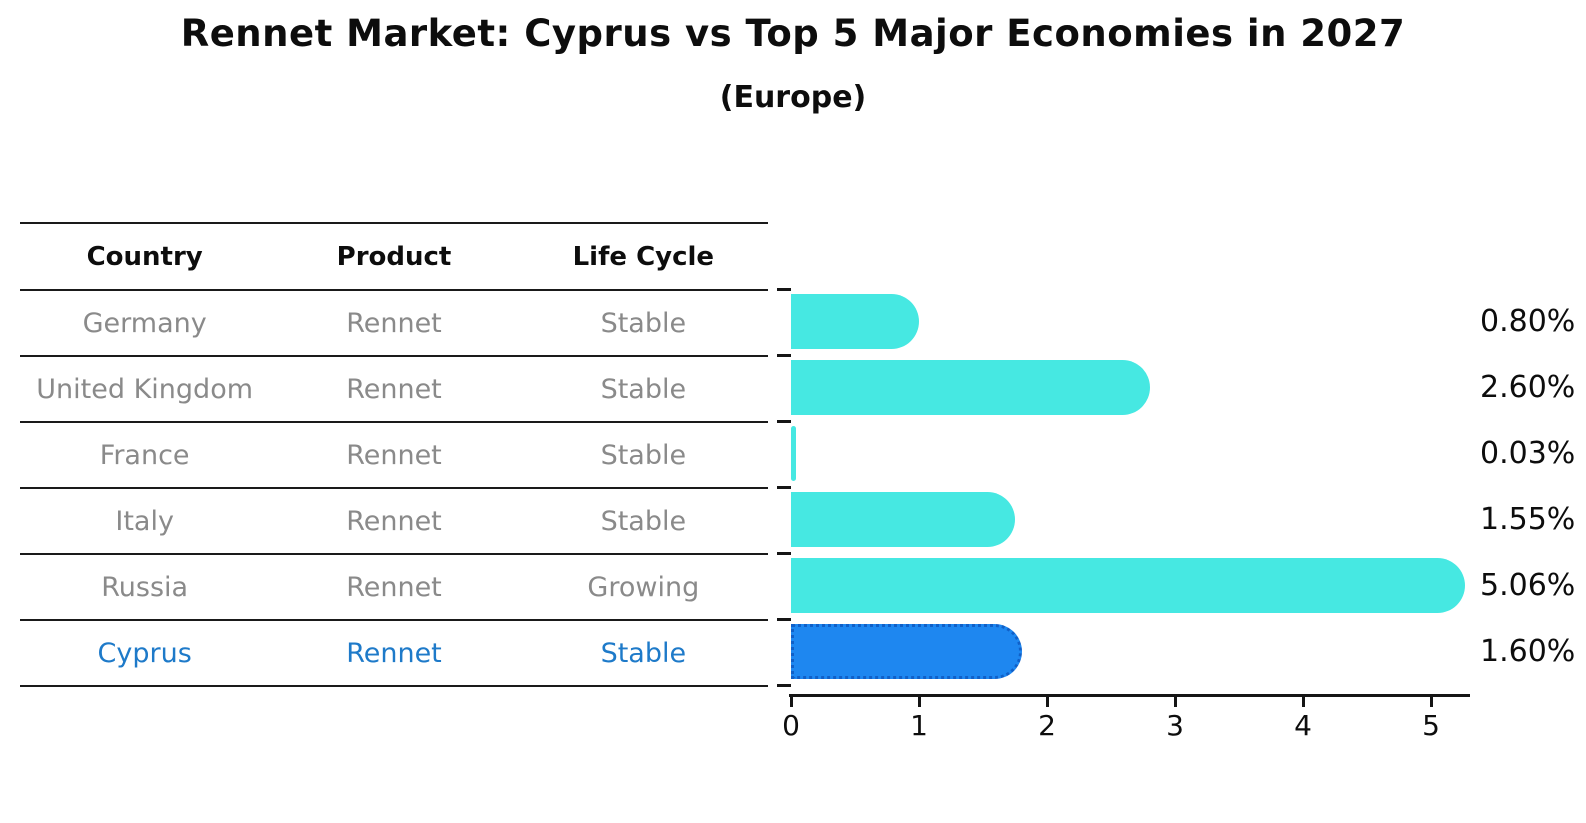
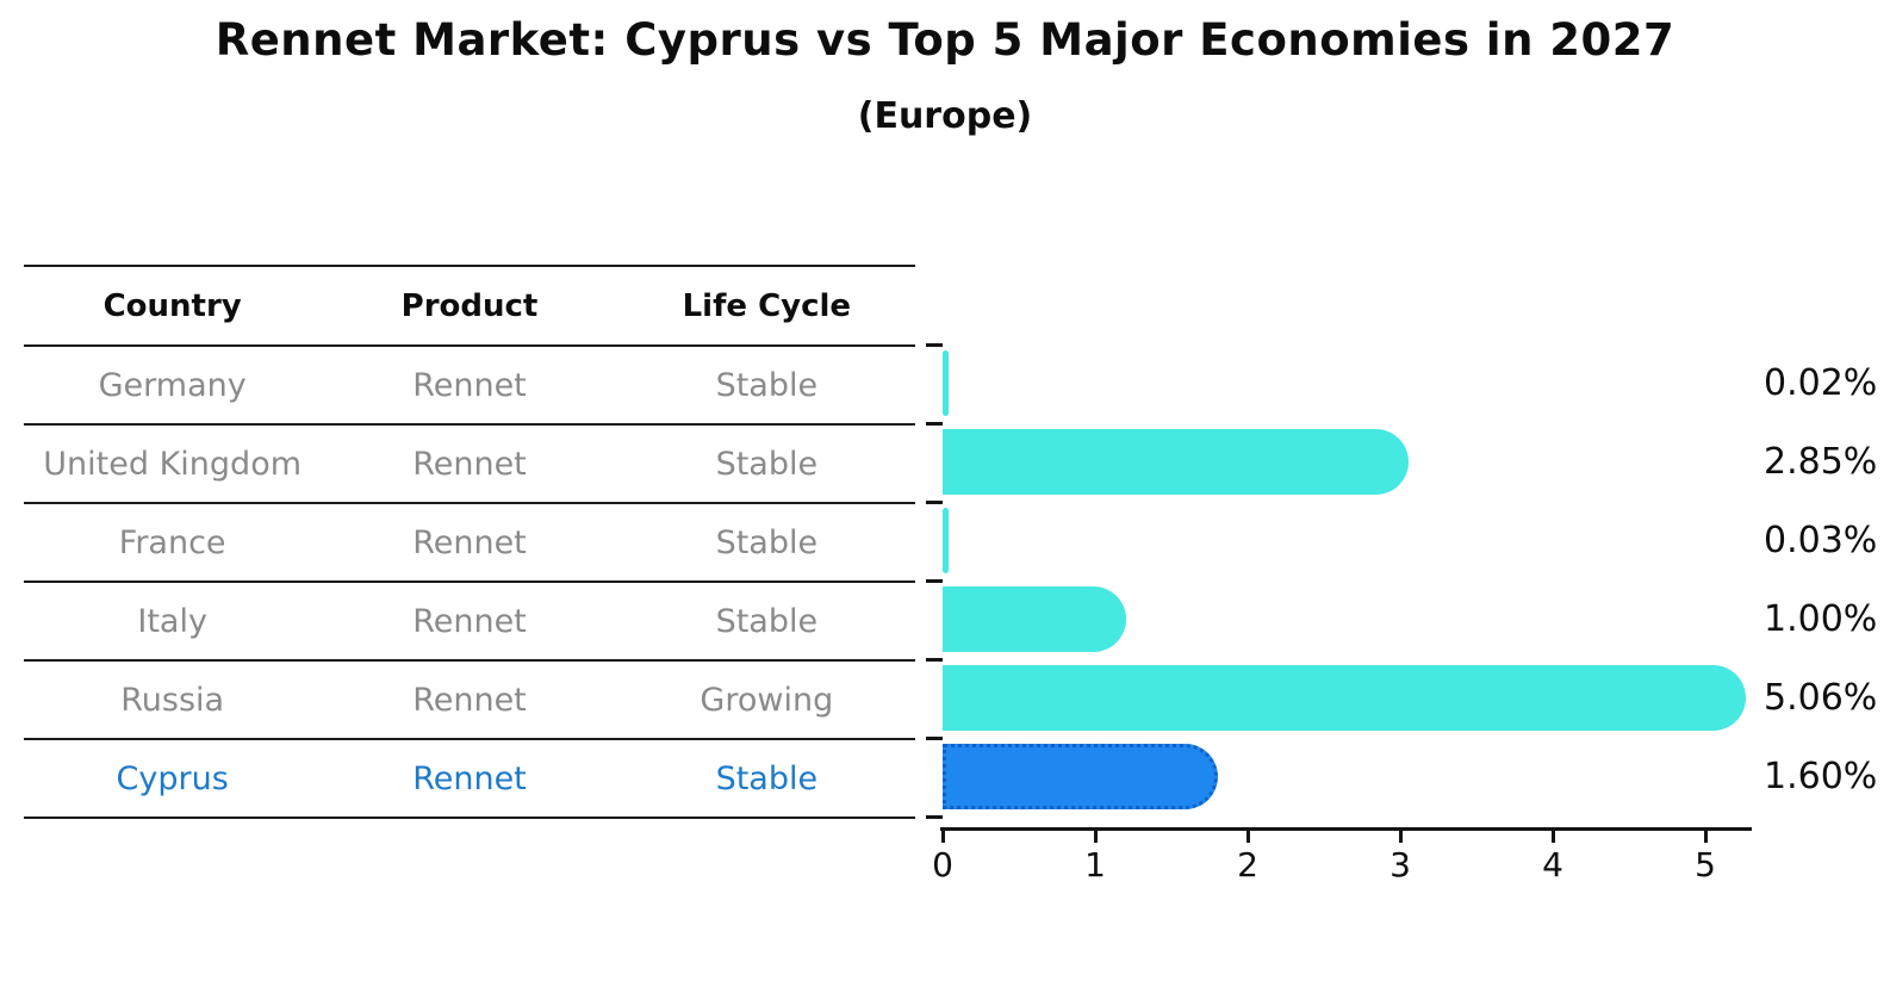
Germany: 0.80% -> 0.02%
United Kingdom: 2.60% -> 2.85%
Italy: 1.55% -> 1.00%
